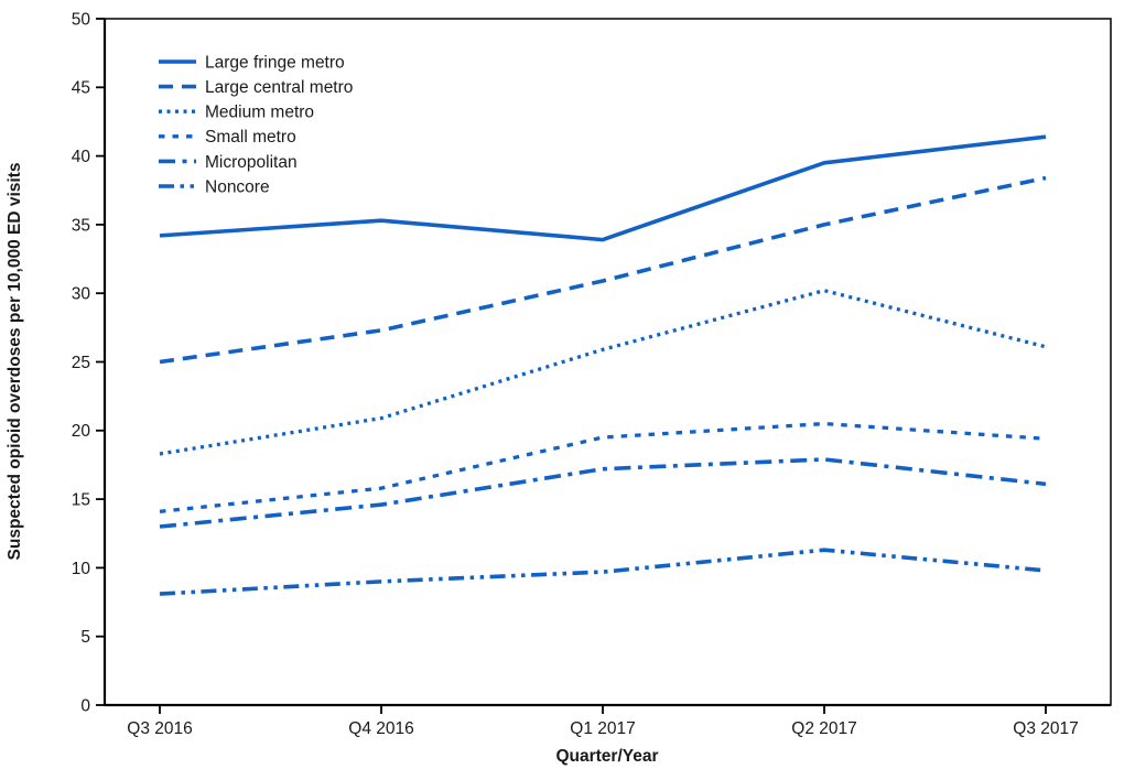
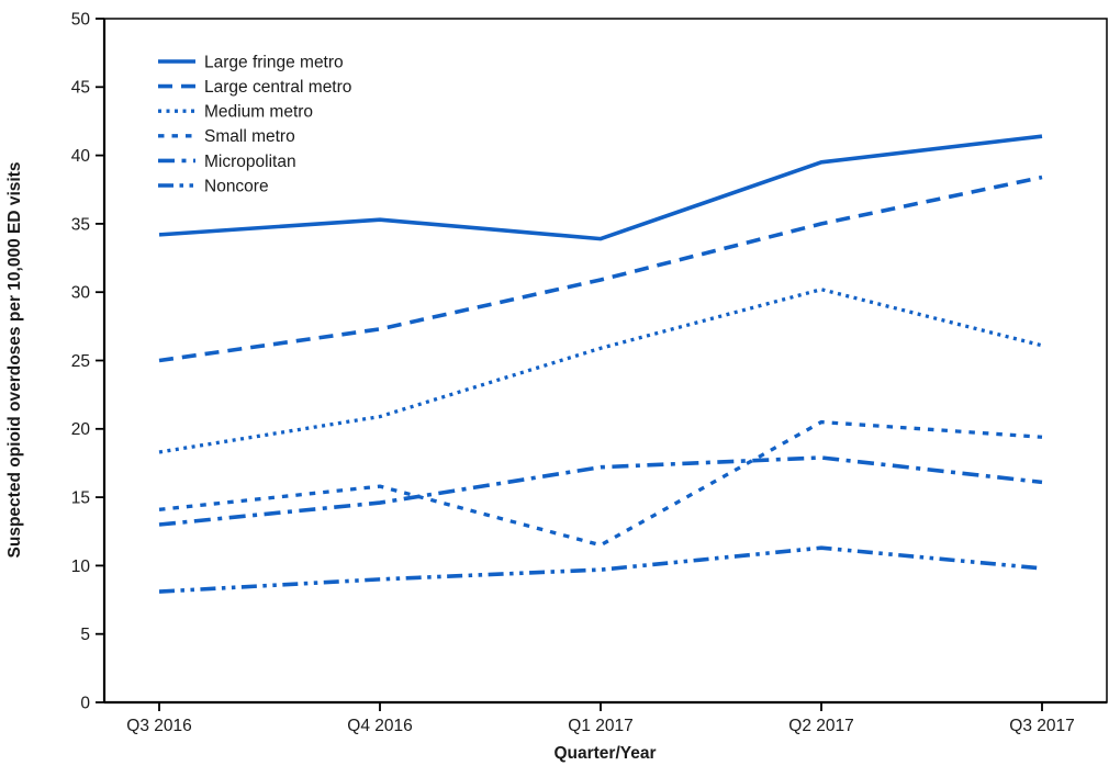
Small metro/Q1 2017: 19.5 -> 11.5
